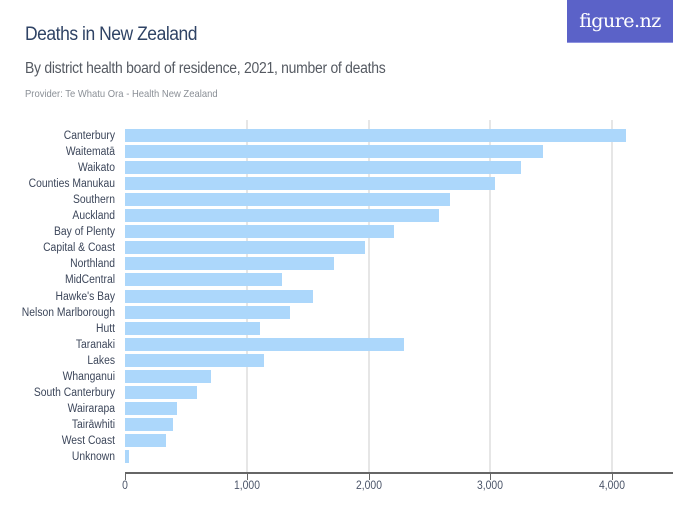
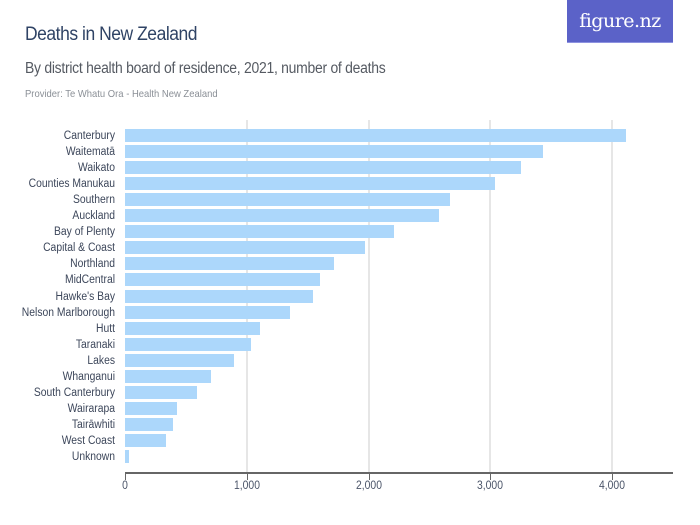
MidCentral: 1290 -> 1600
Taranaki: 2290 -> 1040
Lakes: 1140 -> 900
